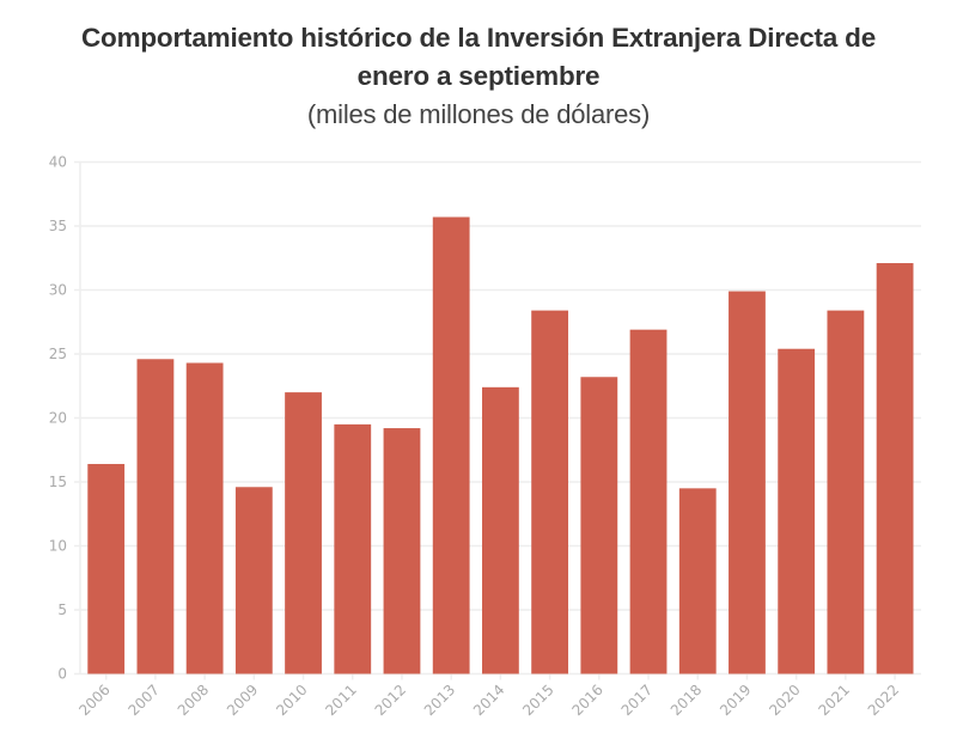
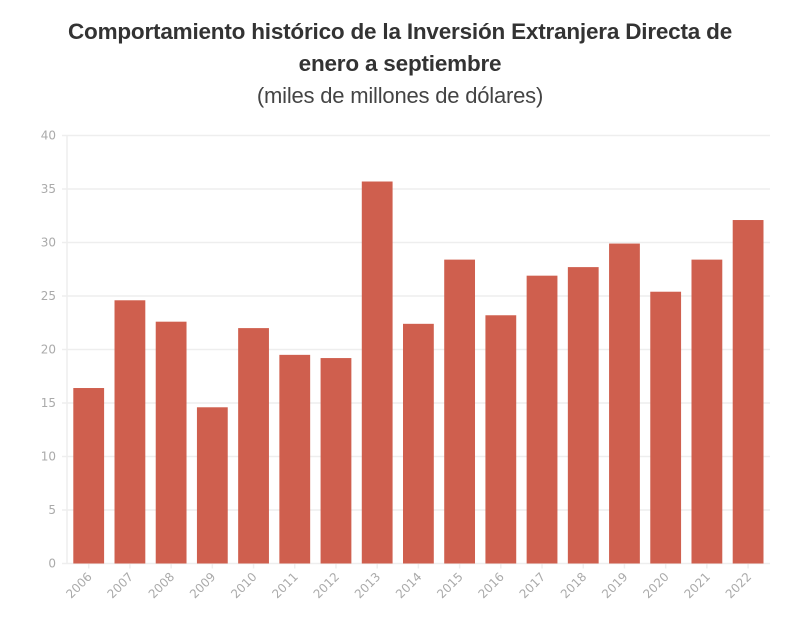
2008: 24.3 -> 22.6
2018: 14.5 -> 27.7
